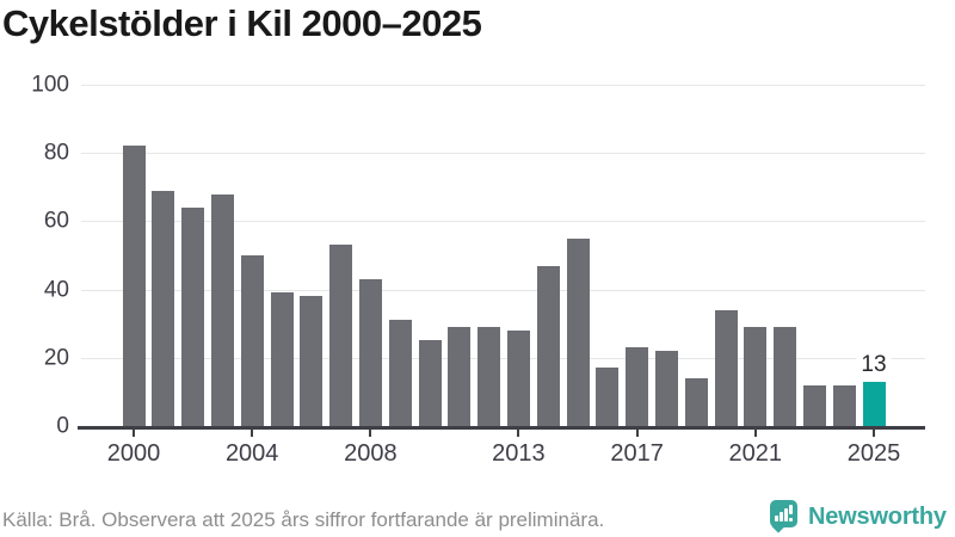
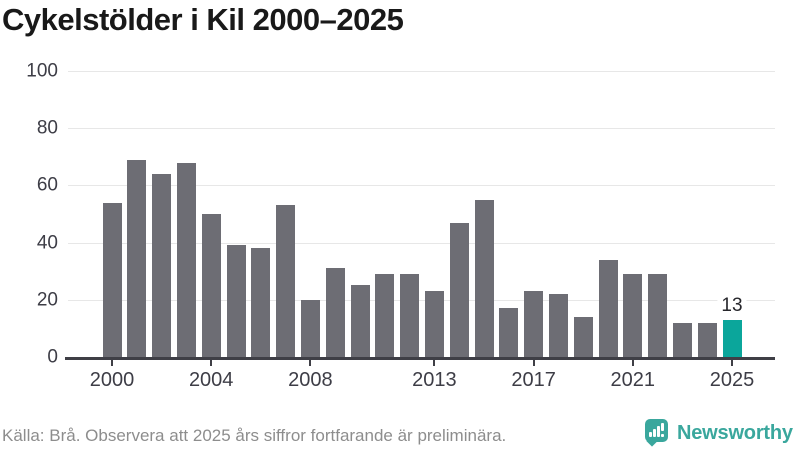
2000: 82 -> 54
2008: 43 -> 20
2013: 28 -> 23
